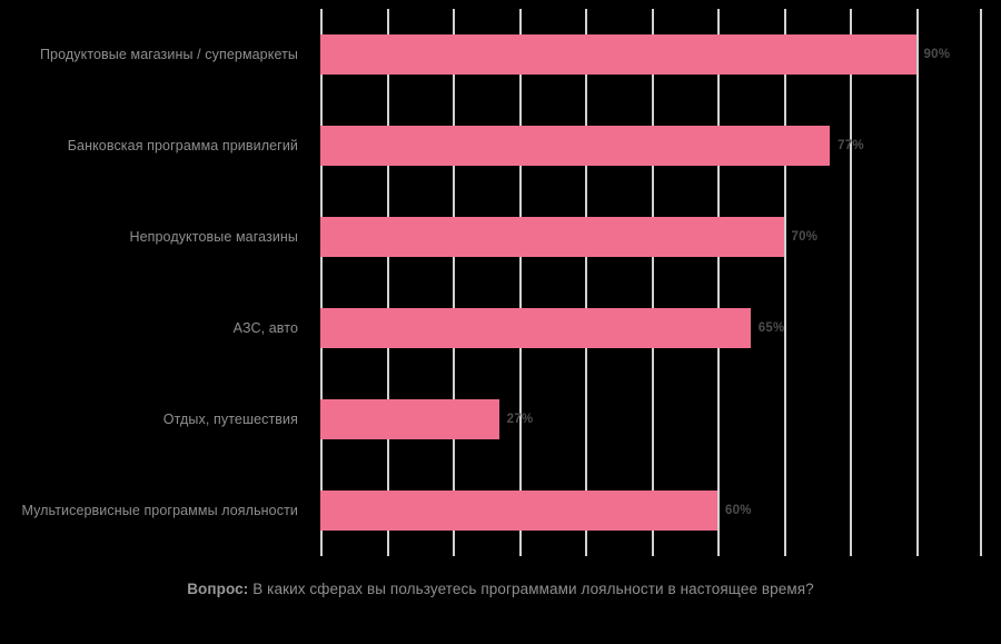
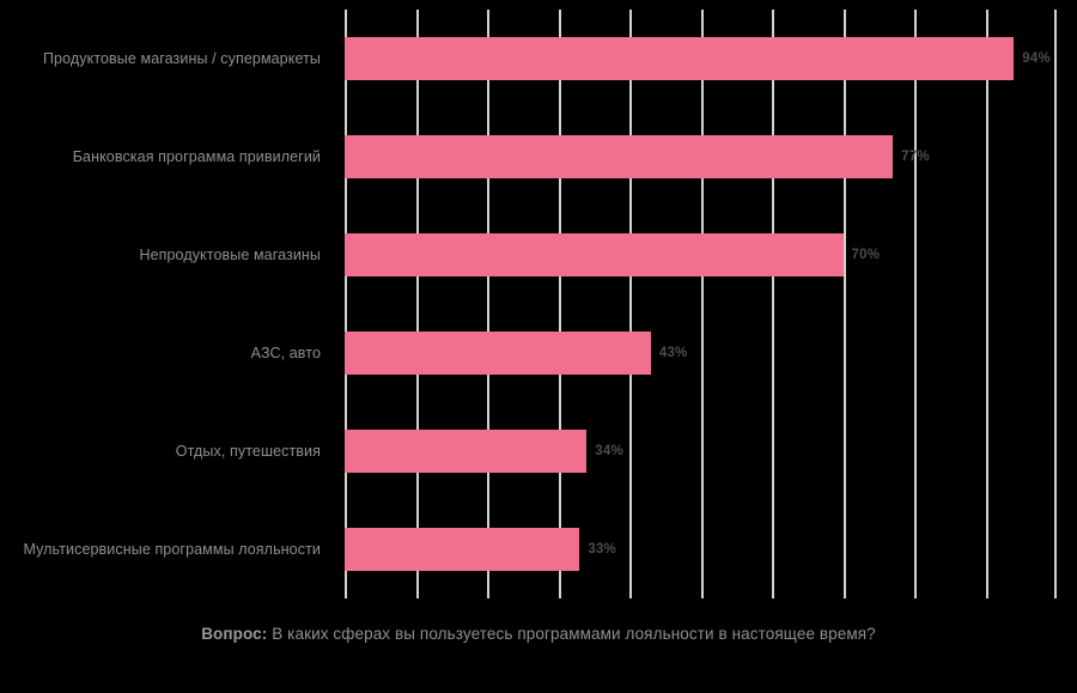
Продуктовые магазины / супермаркеты: 90% -> 94%
АЗС, авто: 65% -> 43%
Отдых, путешествия: 27% -> 34%
Мультисервисные программы лояльности: 60% -> 33%
